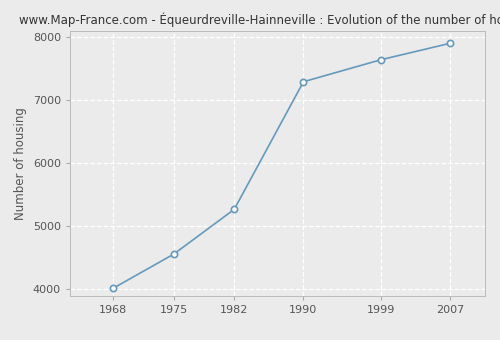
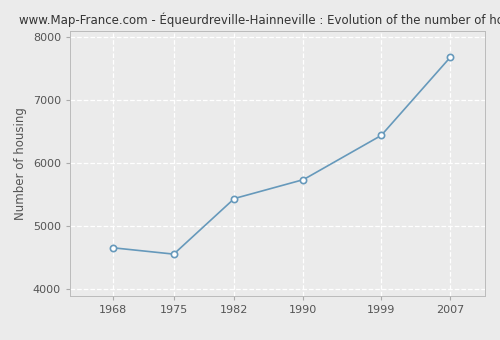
1968: 4020 -> 4660
1982: 5270 -> 5440
1990: 7290 -> 5740
1999: 7640 -> 6440
2007: 7900 -> 7680
